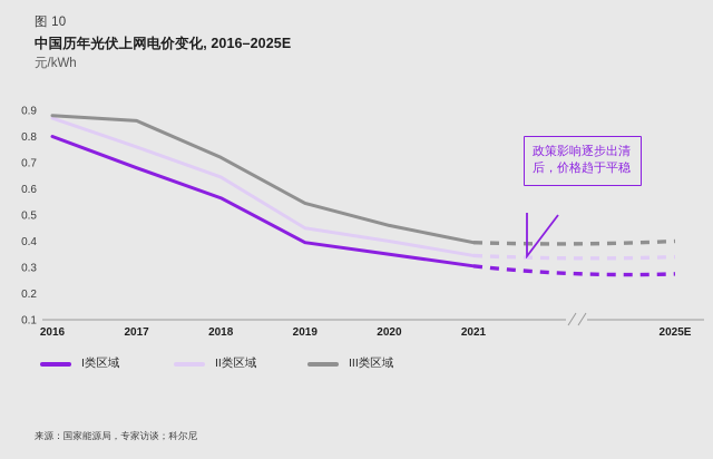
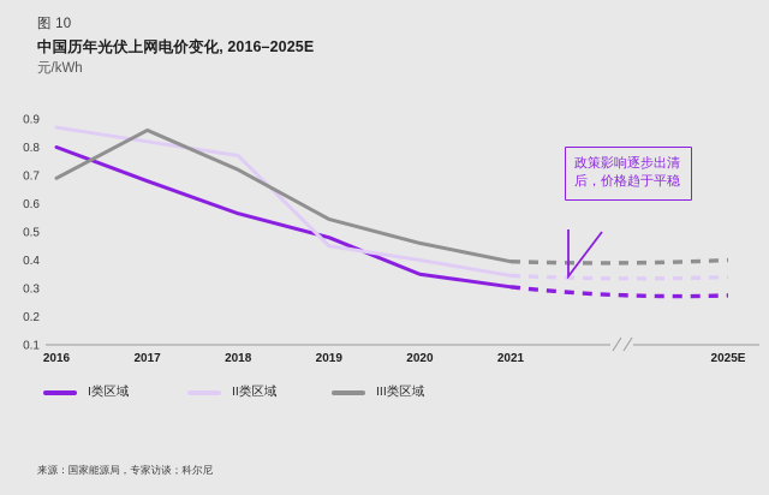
III类区域/2016: 0.88 -> 0.69
II类区域/2017: 0.76 -> 0.82
II类区域/2018: 0.65 -> 0.77
I类区域/2019: 0.40 -> 0.48
